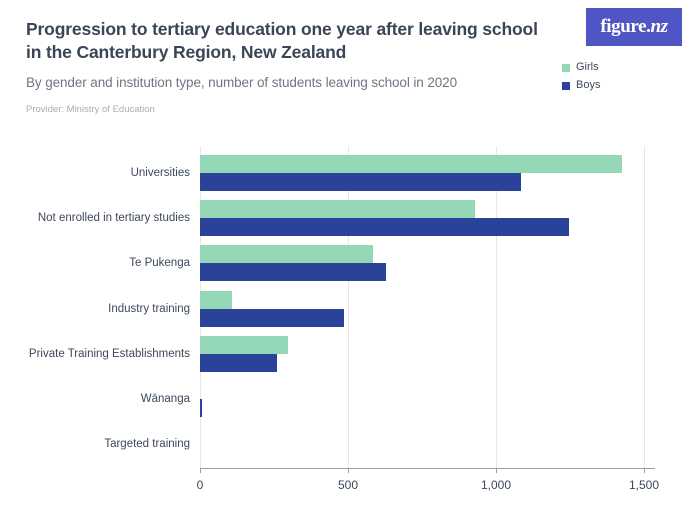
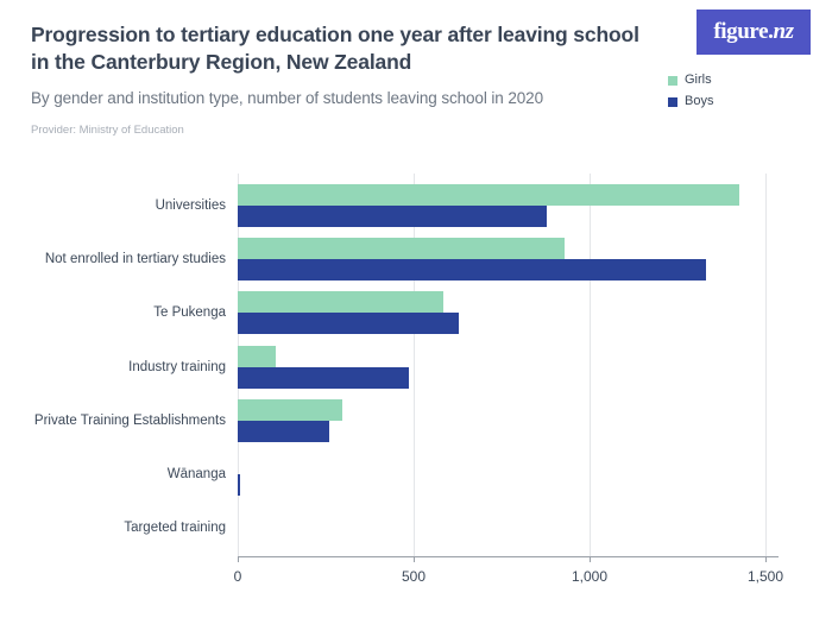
Boys/Universities: 1080 -> 880
Boys/Not enrolled in tertiary studies: 1250 -> 1330
